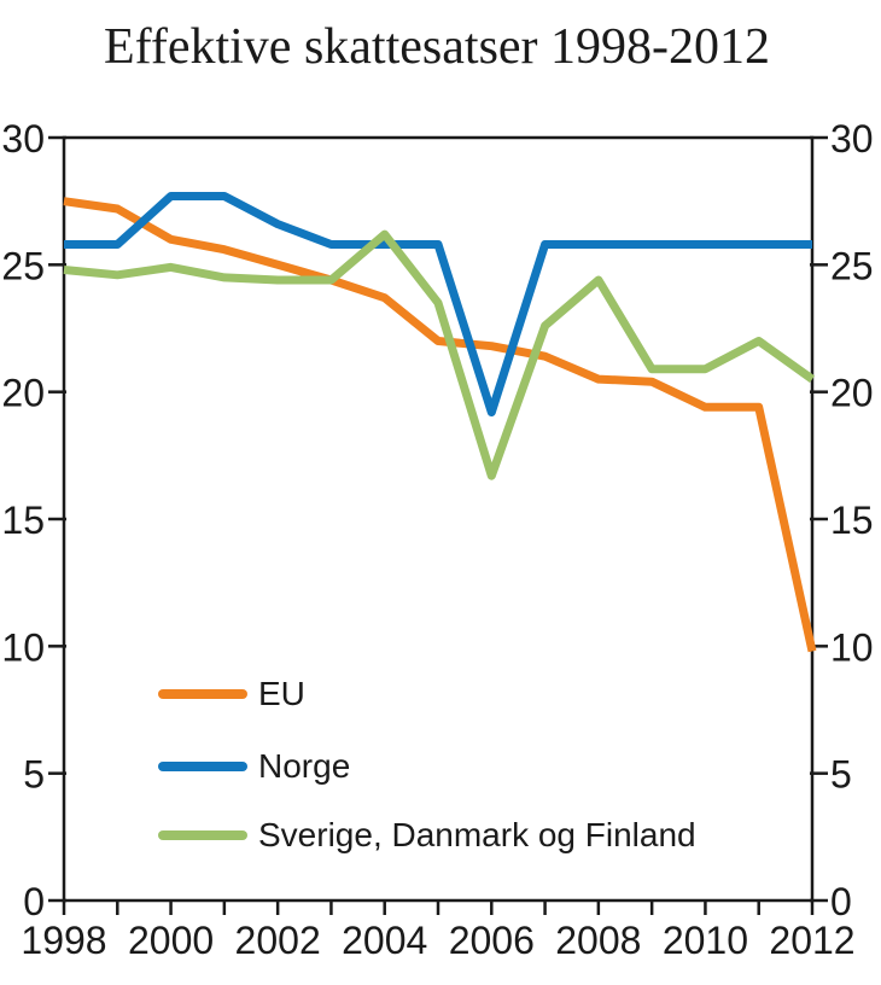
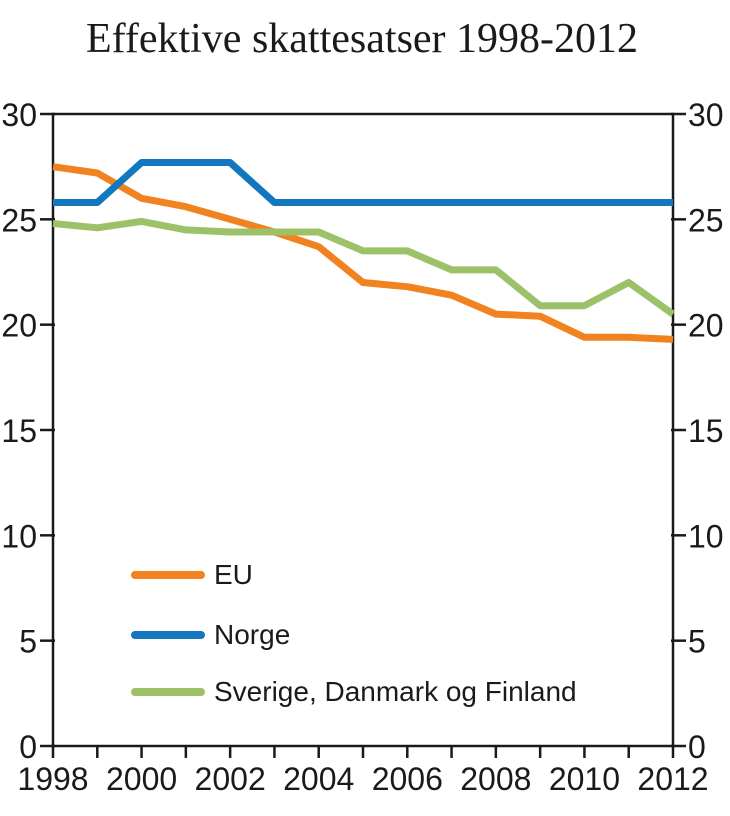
Norge/2002: 26.6 -> 27.7
Sverige, Danmark og Finland/2004: 26.2 -> 24.4
Norge/2006: 19.2 -> 25.8
Sverige, Danmark og Finland/2006: 16.7 -> 23.5
Sverige, Danmark og Finland/2008: 24.4 -> 22.6
EU/2012: 9.8 -> 19.3
